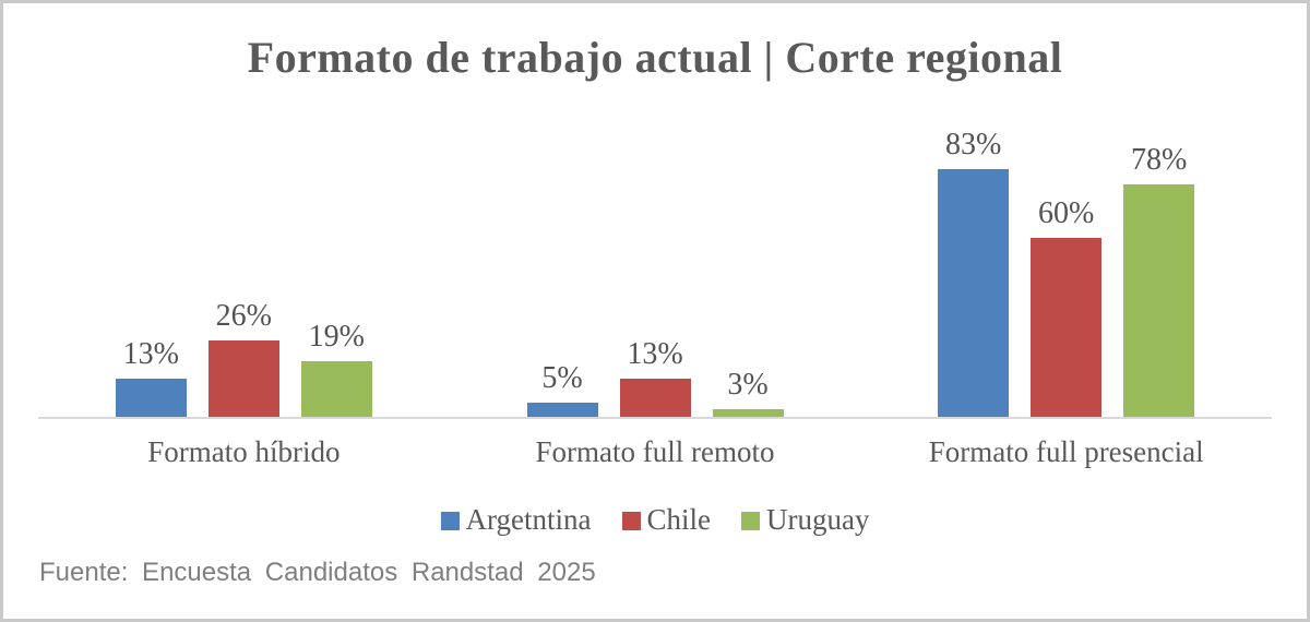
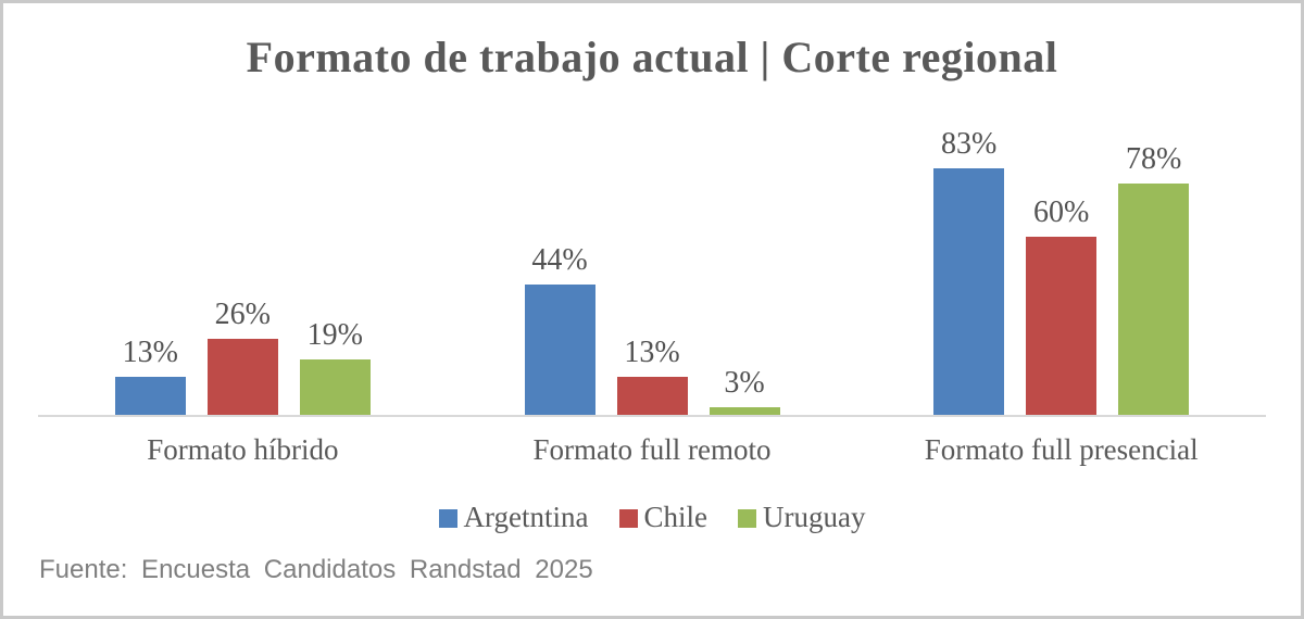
Argetntina/Formato full remoto: 5% -> 44%
